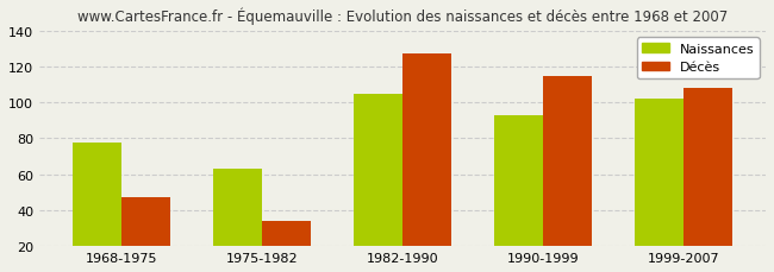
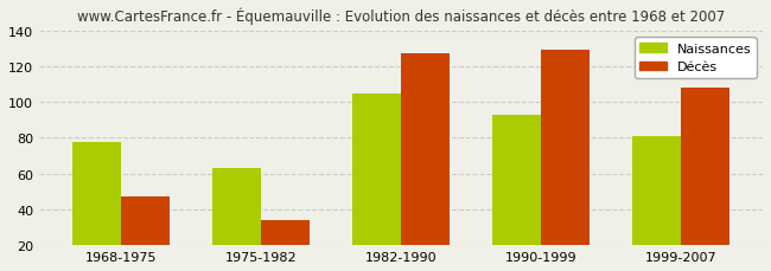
Décès/1990-1999: 115 -> 129
Naissances/1999-2007: 102 -> 81
